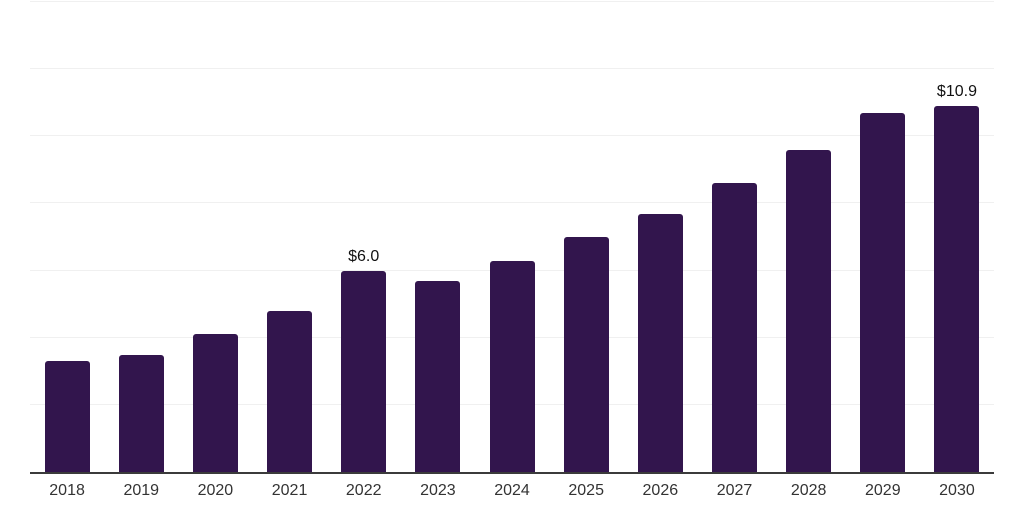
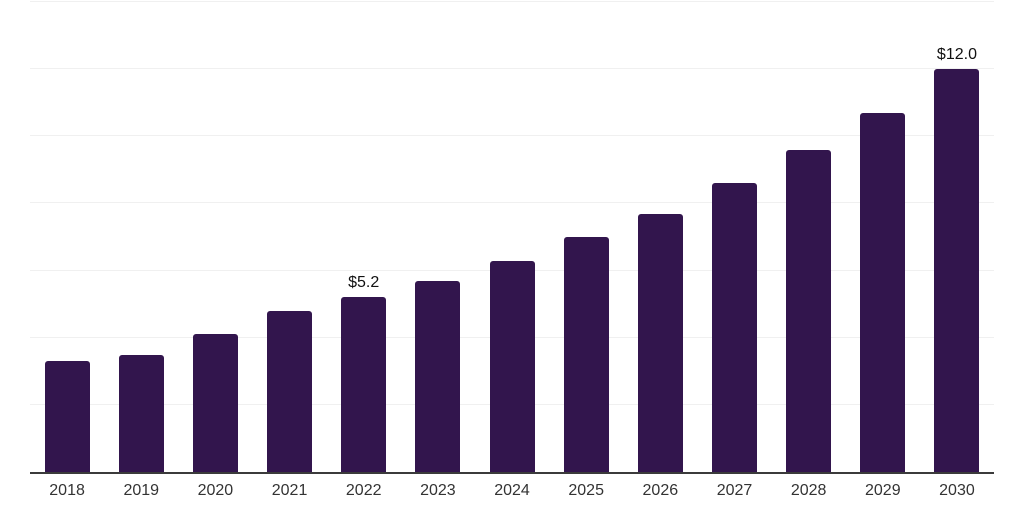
2022: $6.0 -> $5.2
2030: $10.9 -> $12.0
